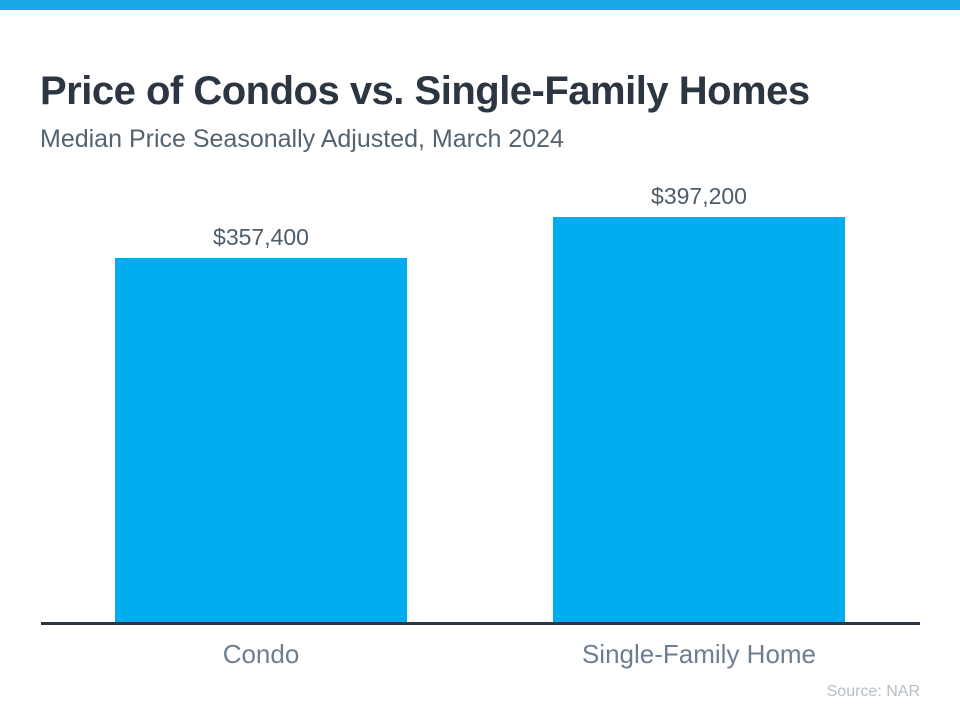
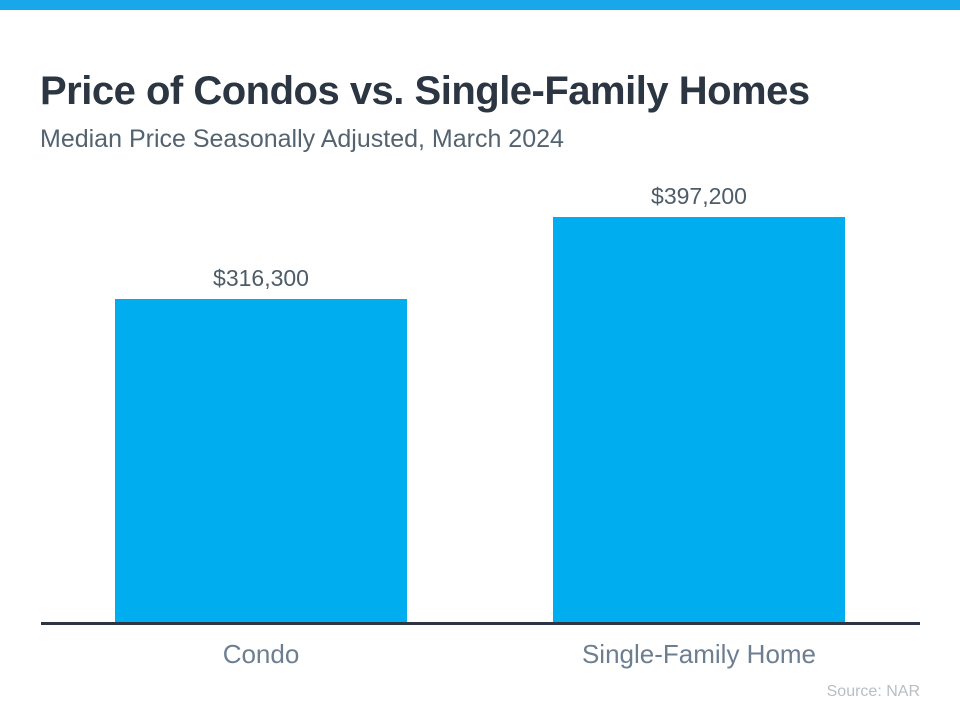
Condo: $357,400 -> $316,300
